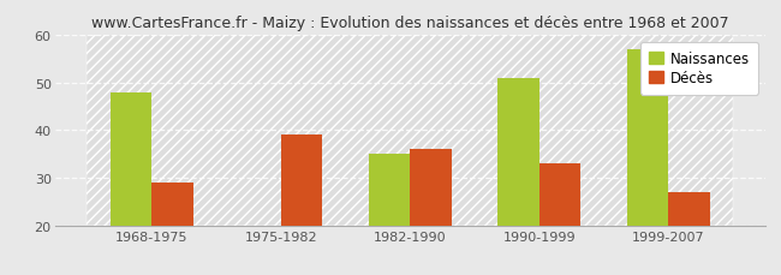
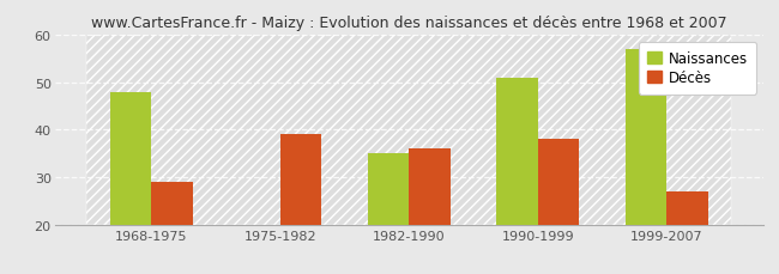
Décès/1990-1999: 33 -> 38
